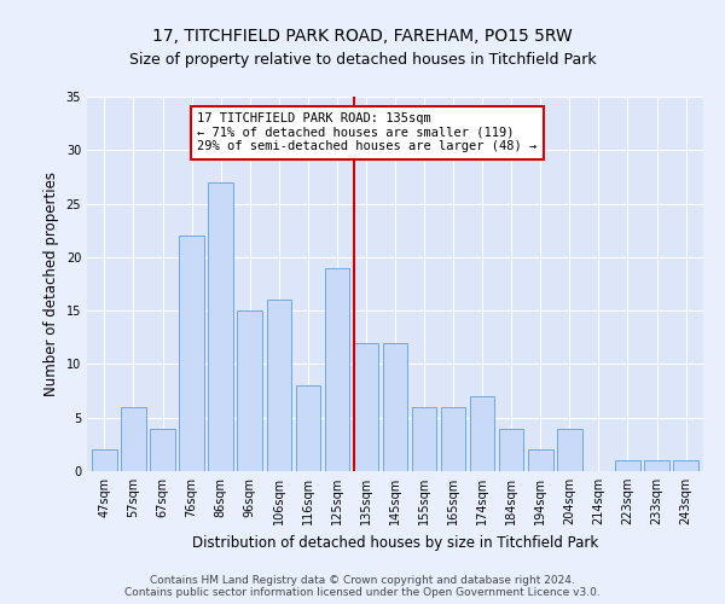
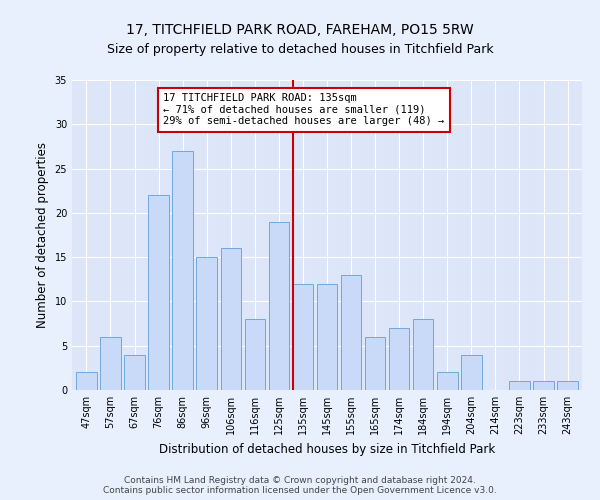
155sqm: 6 -> 13
184sqm: 4 -> 8
